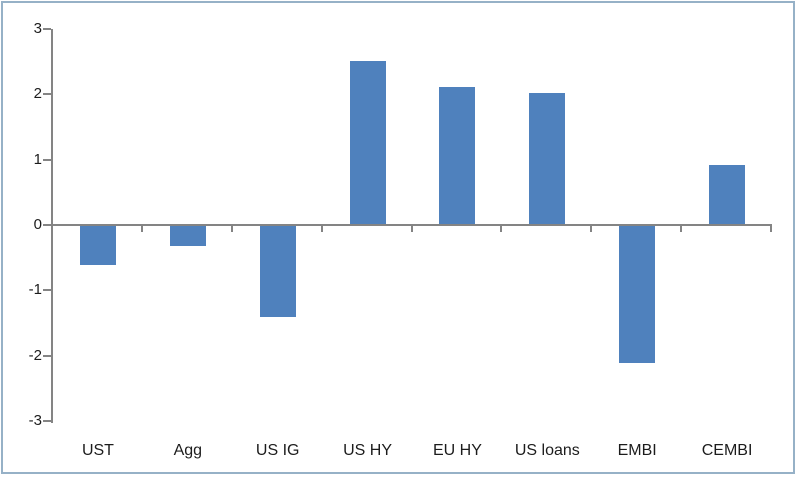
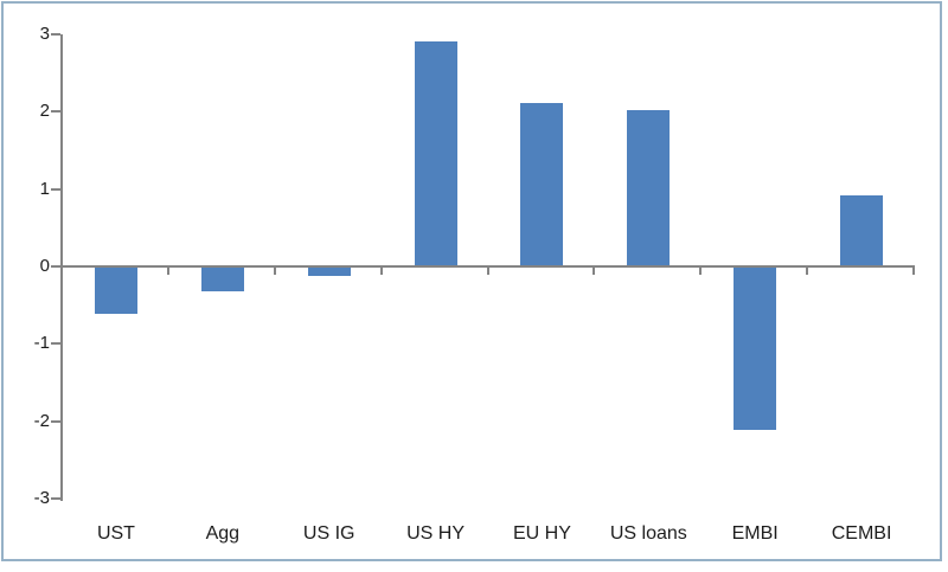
US IG: -1.4 -> -0.1
US HY: 2.5 -> 2.9
